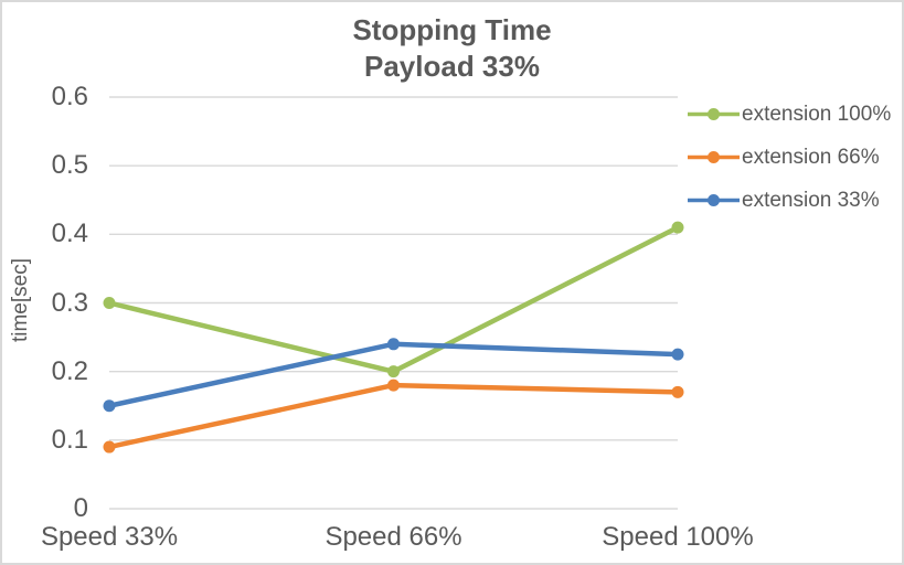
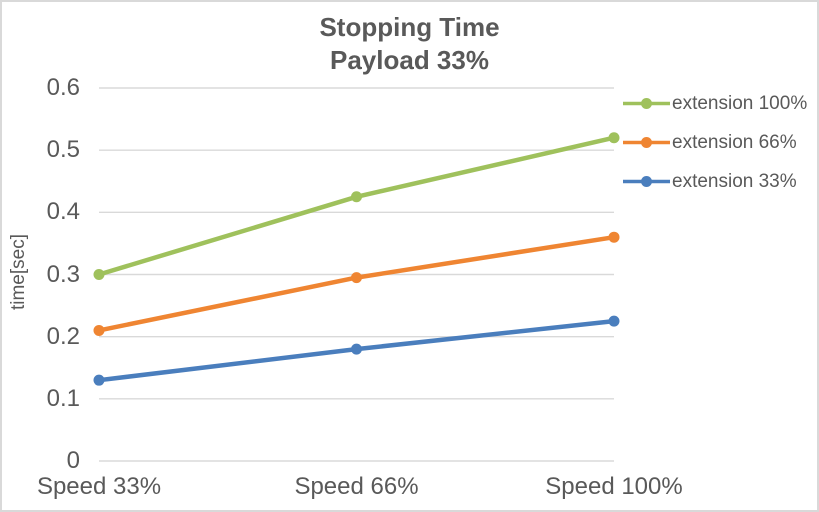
extension 66%/Speed 33%: 0.09 -> 0.21
extension 33%/Speed 33%: 0.15 -> 0.13
extension 100%/Speed 66%: 0.20 -> 0.42
extension 66%/Speed 66%: 0.18 -> 0.29
extension 33%/Speed 66%: 0.24 -> 0.18
extension 100%/Speed 100%: 0.41 -> 0.52
extension 66%/Speed 100%: 0.17 -> 0.36
